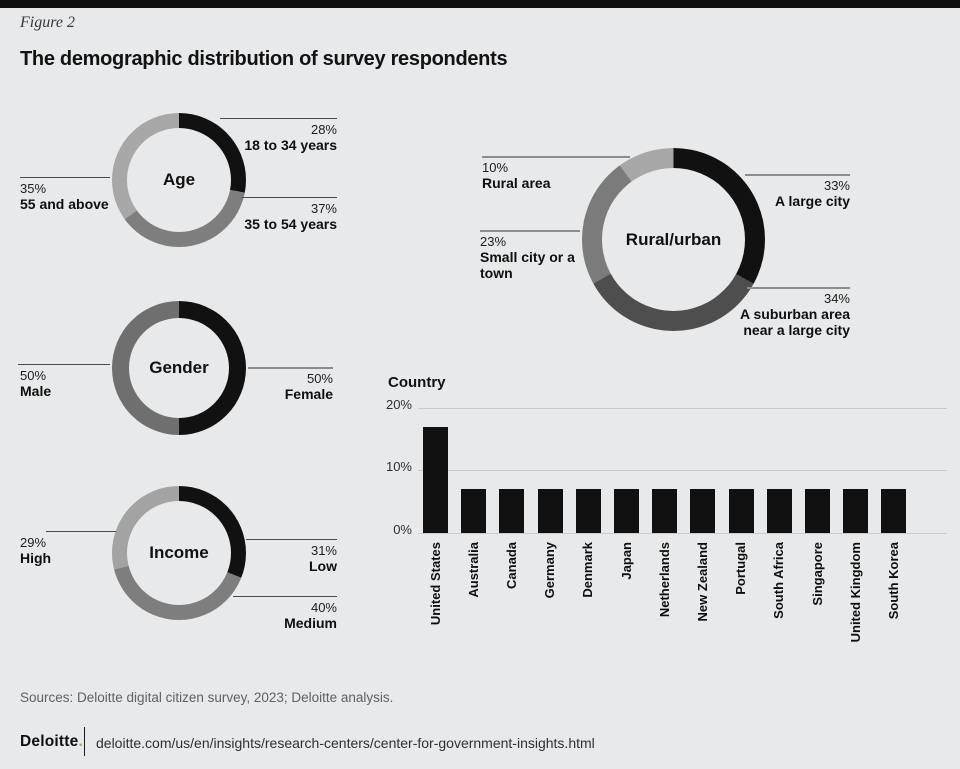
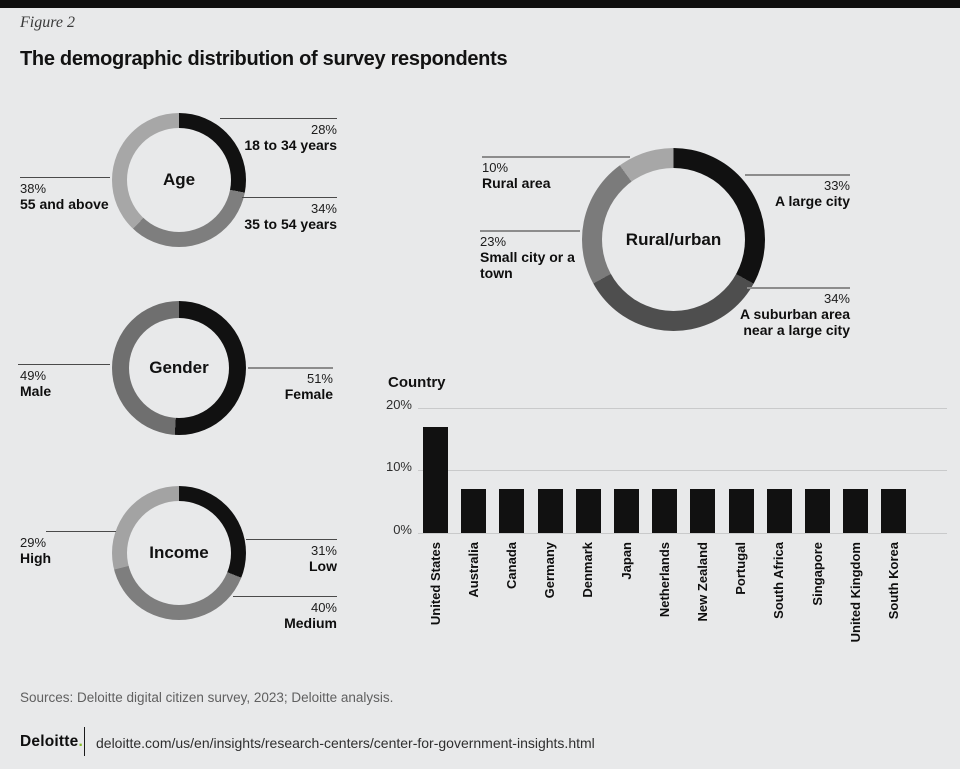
Age/35 to 54 years: 37% -> 34%
Age/55 and above: 35% -> 38%
Gender/Female: 50% -> 51%
Gender/Male: 50% -> 49%
